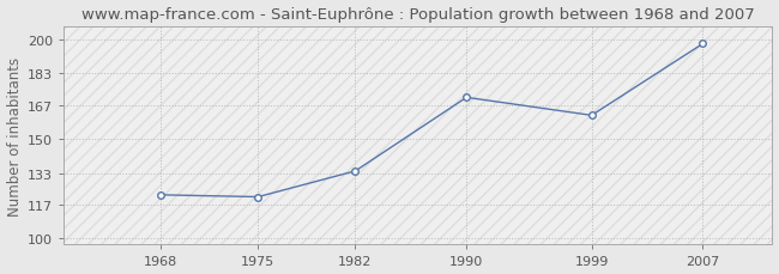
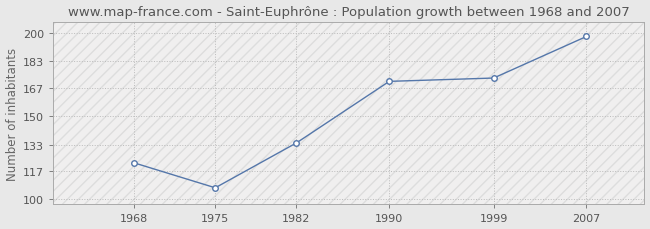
1975: 121 -> 107
1999: 162 -> 173
